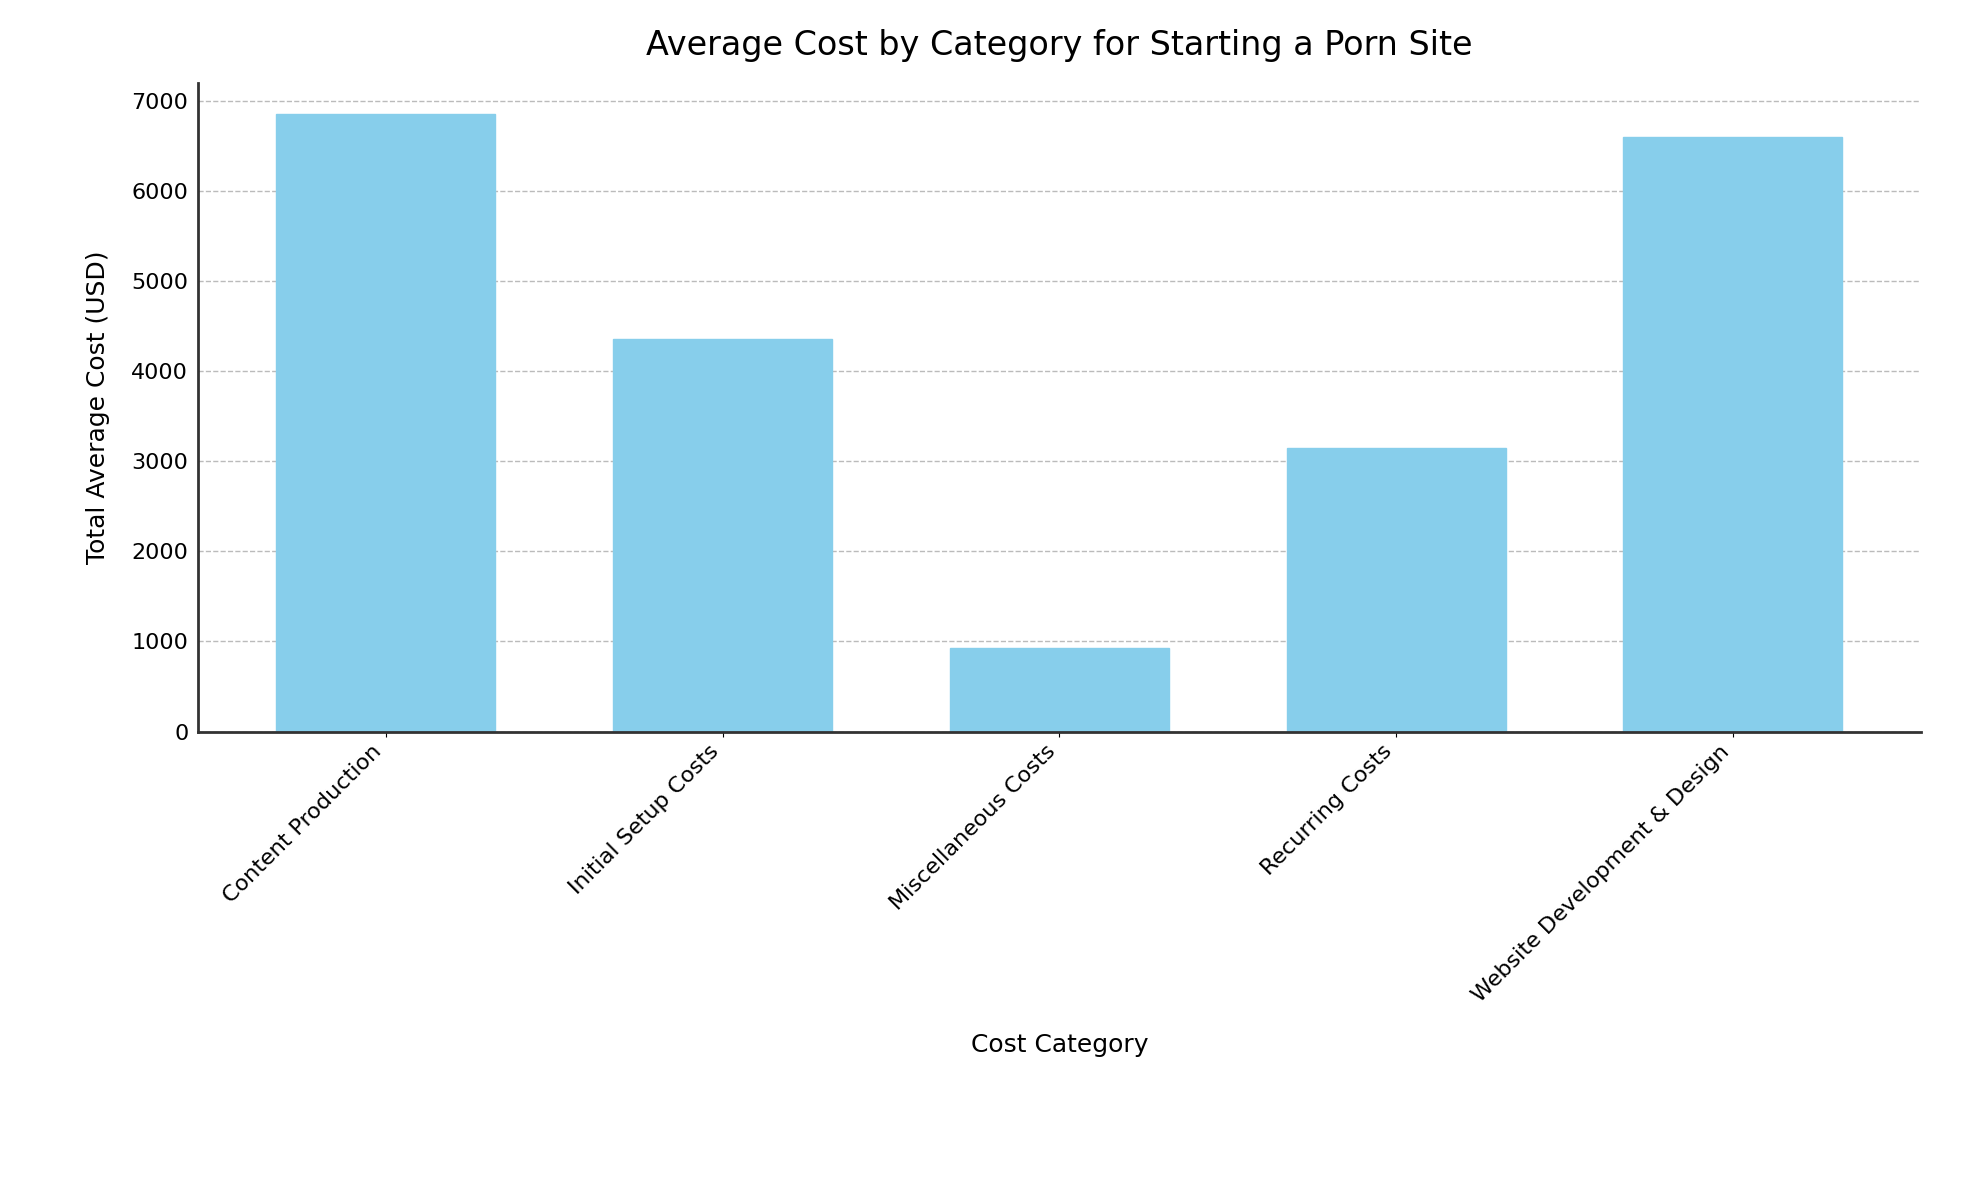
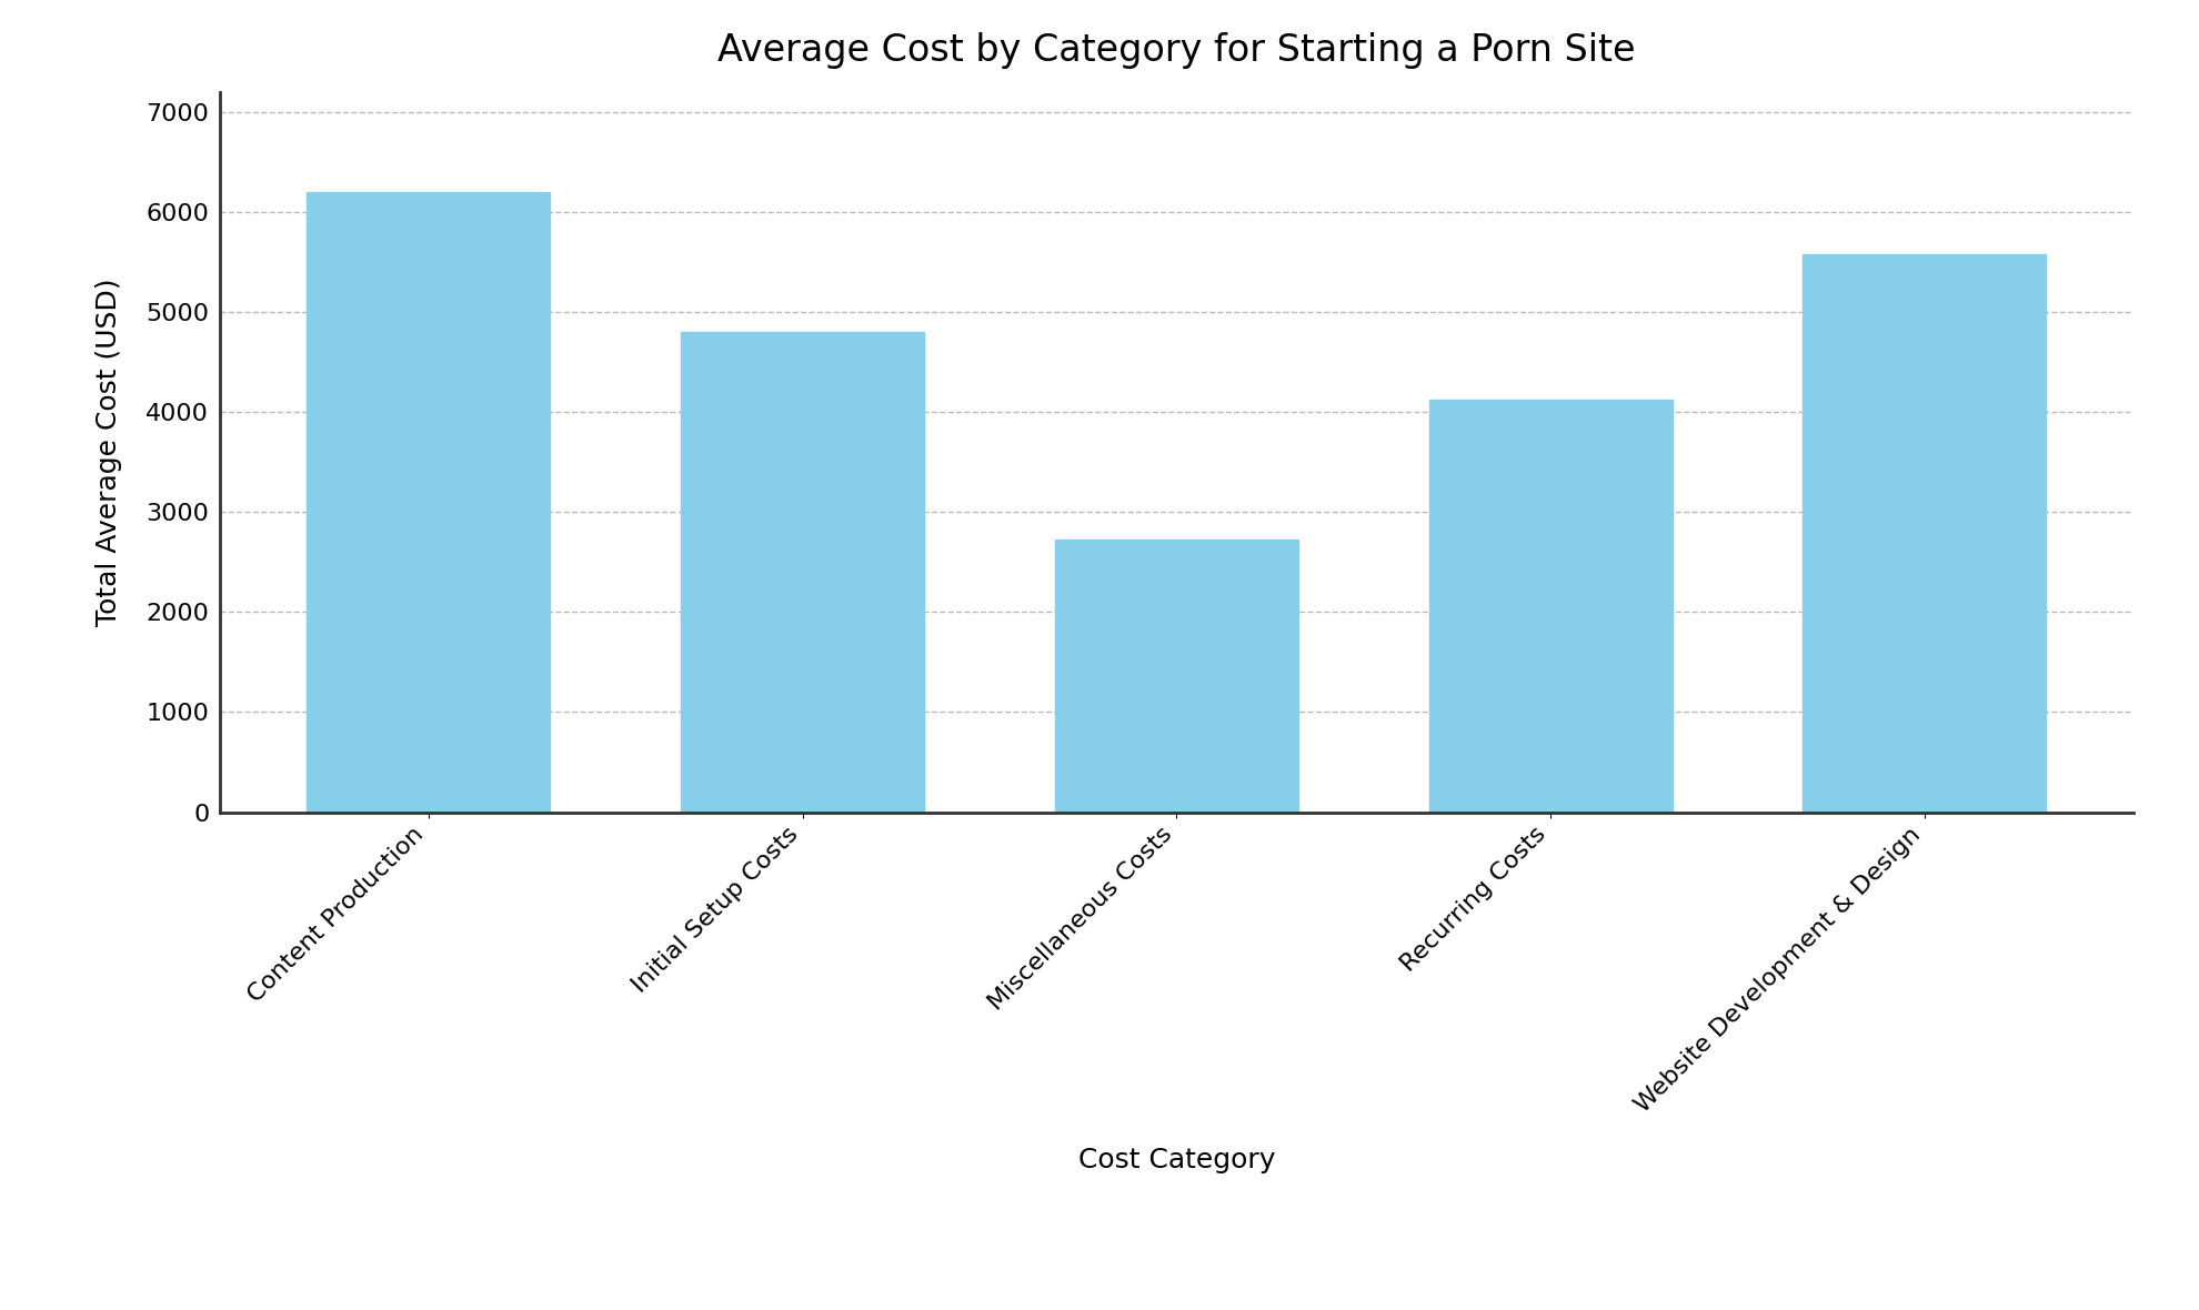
Content Production: 6850 -> 6200
Initial Setup Costs: 4350 -> 4800
Miscellaneous Costs: 920 -> 2720
Recurring Costs: 3150 -> 4120
Website Development & Design: 6600 -> 5580
